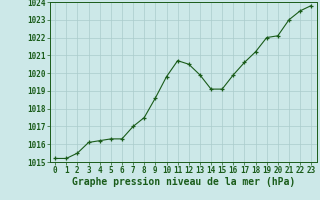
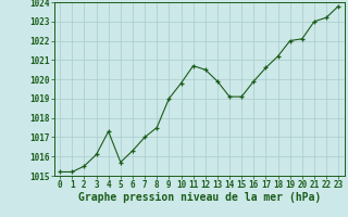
4: 1016.2 -> 1017.3
5: 1016.3 -> 1015.7
9: 1018.6 -> 1019.0
22: 1023.5 -> 1023.2
